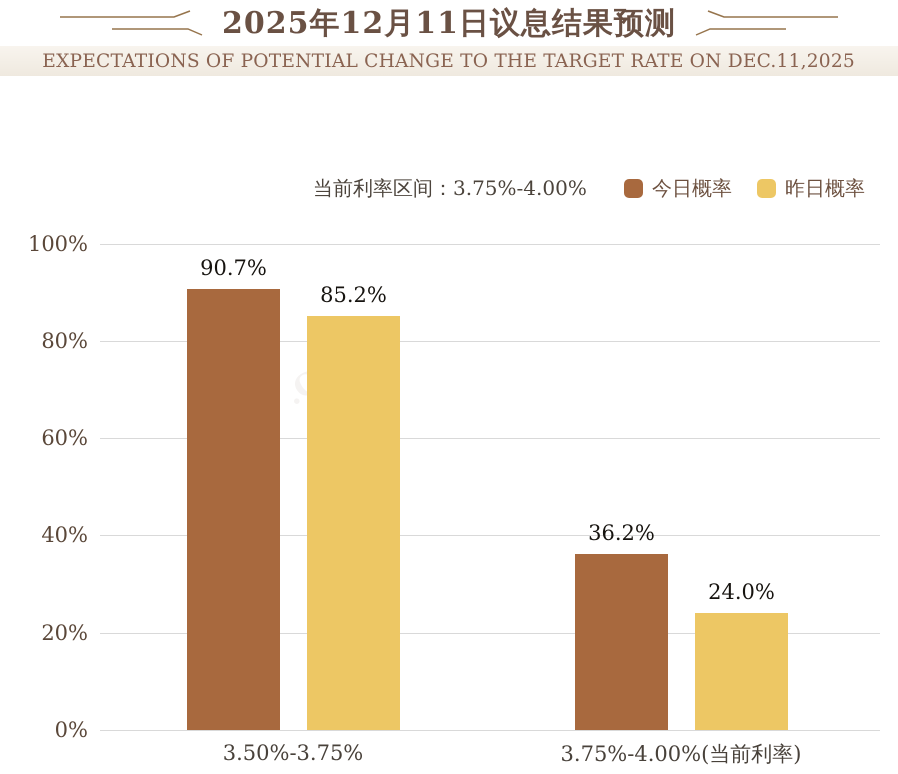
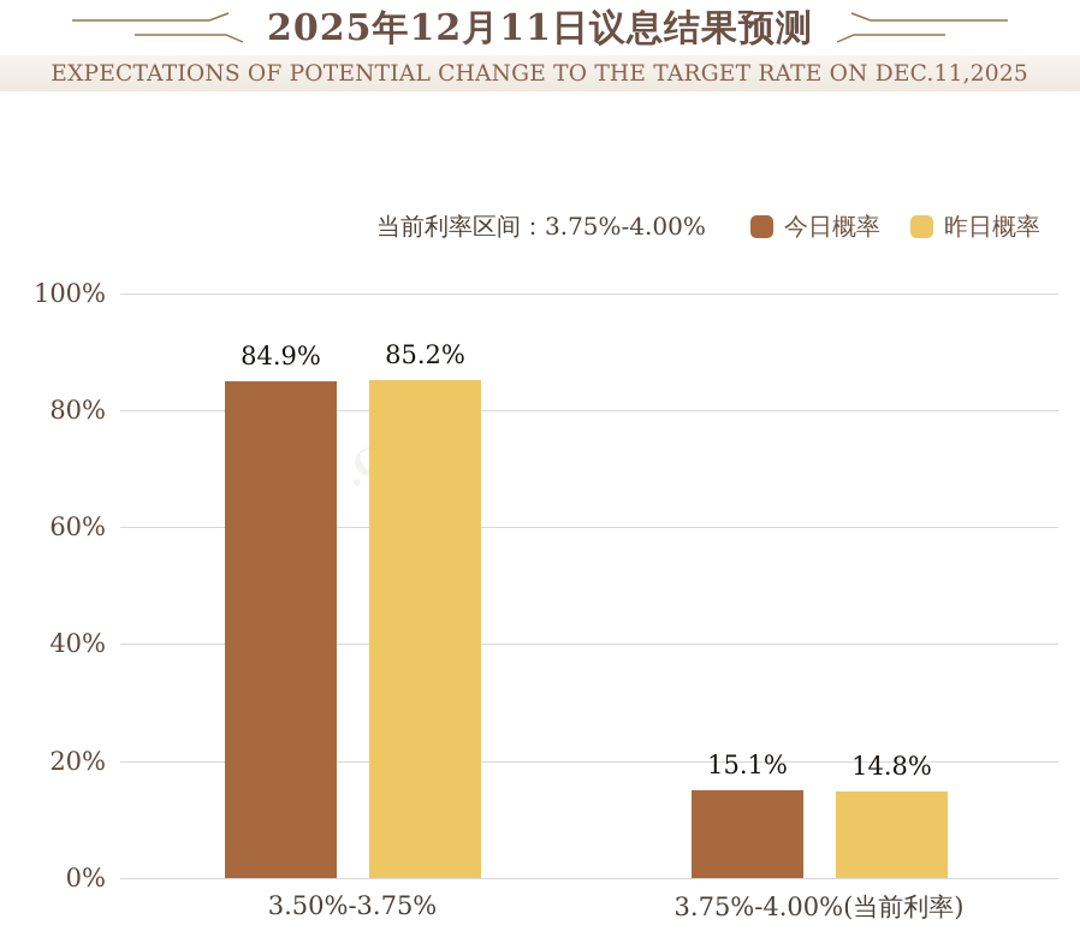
今日概率/3.50%-3.75%: 90.7% -> 84.9%
今日概率/3.75%-4.00%(当前利率): 36.2% -> 15.1%
昨日概率/3.75%-4.00%(当前利率): 24.0% -> 14.8%
